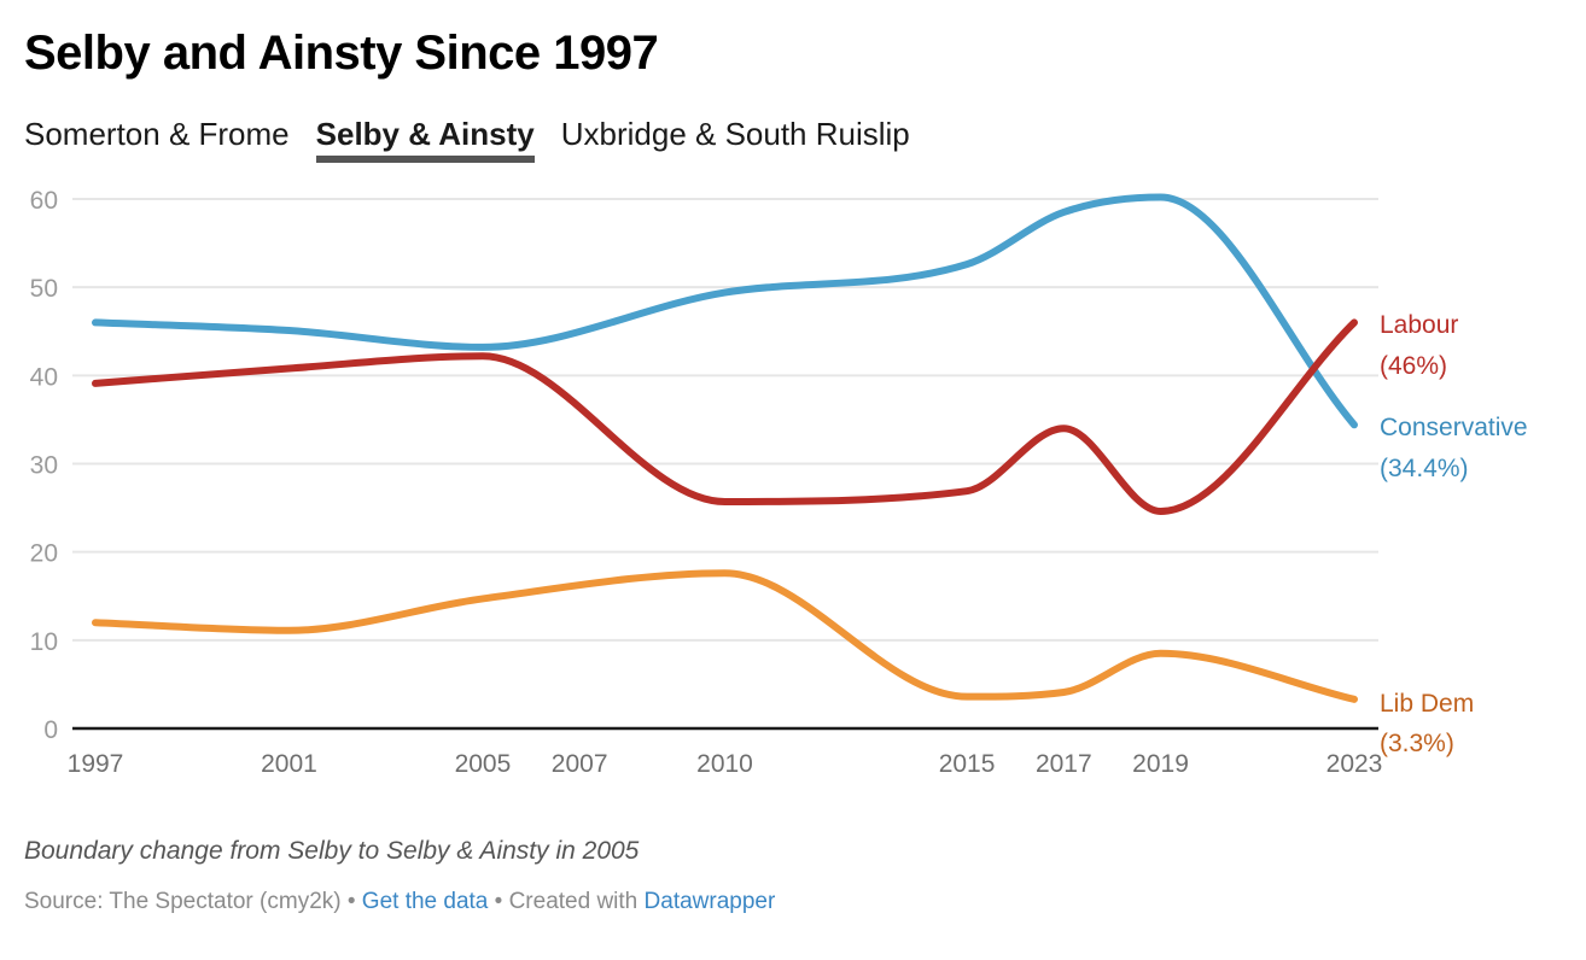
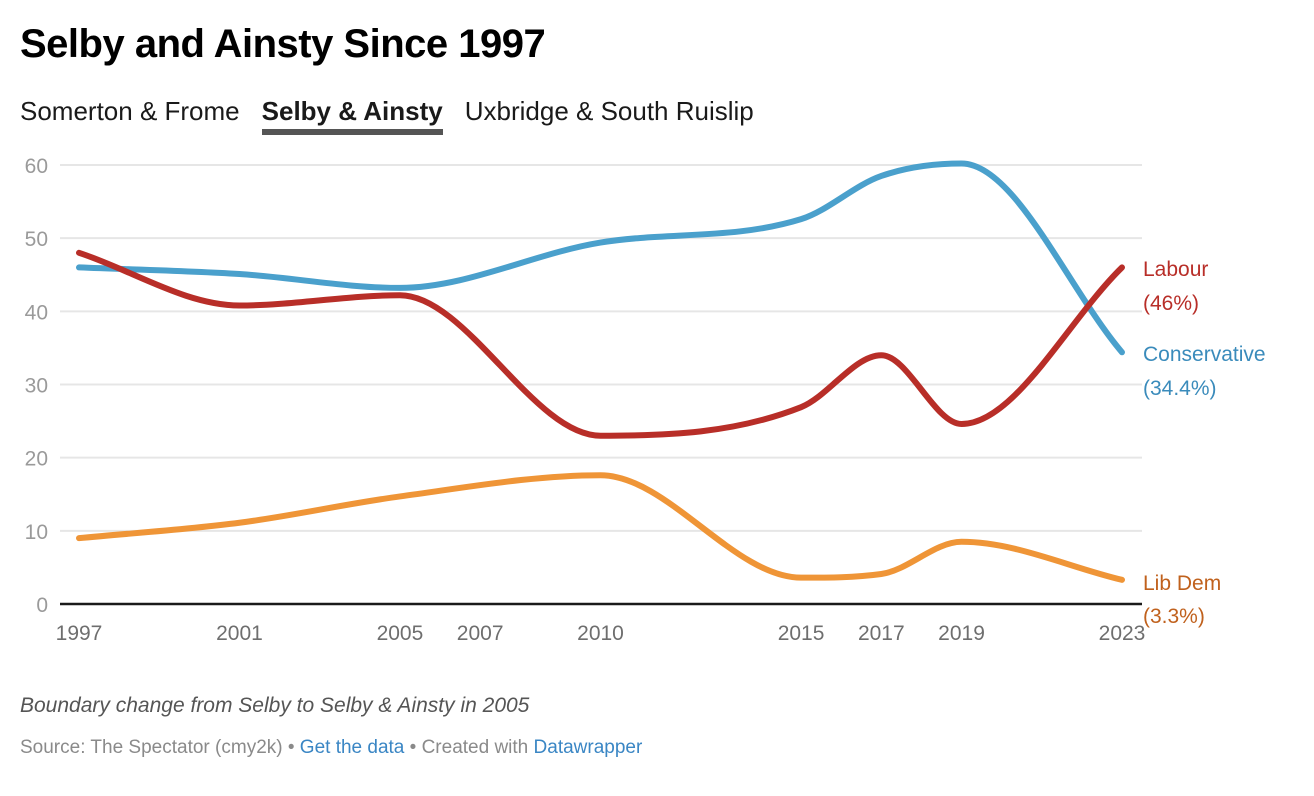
Labour/1997: 39 -> 48
Lib Dem/1997: 12 -> 9
Labour/2010: 26 -> 23
